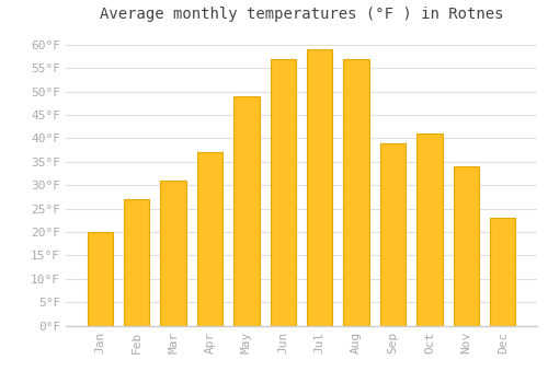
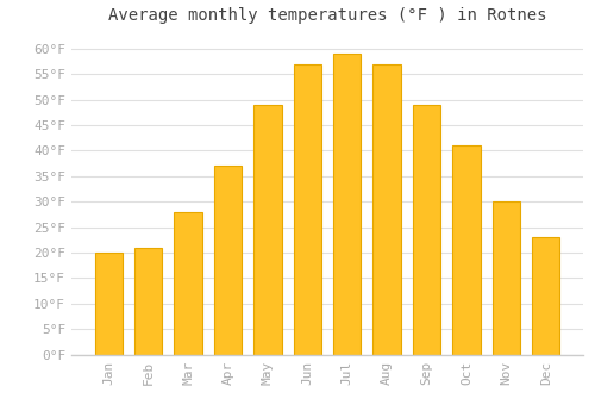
Feb: 27°F -> 21°F
Mar: 31°F -> 28°F
Sep: 39°F -> 49°F
Nov: 34°F -> 30°F
